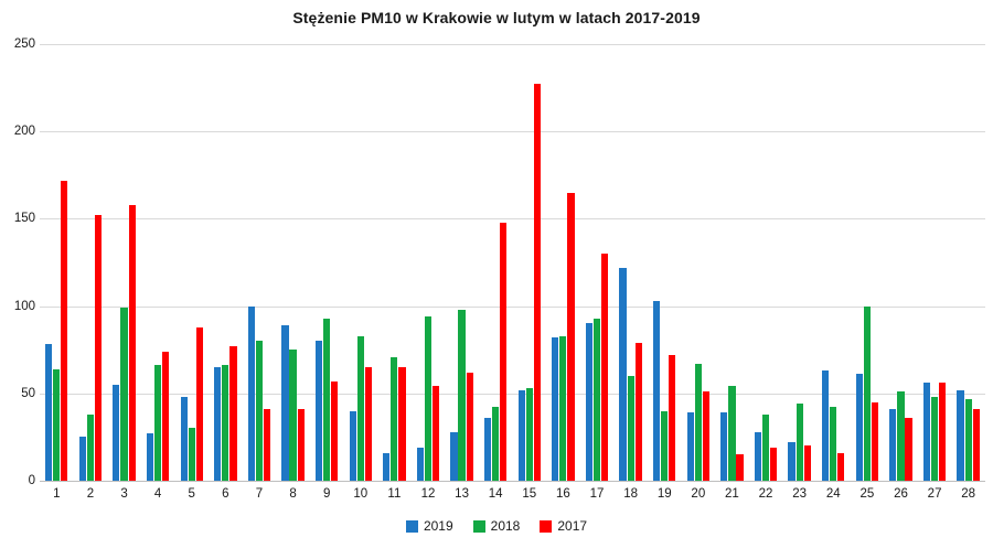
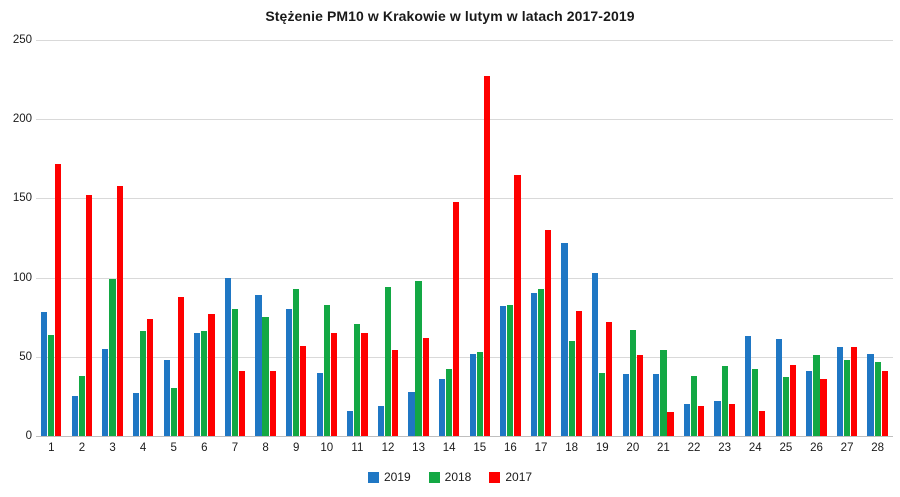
2019/22: 28 -> 20
2018/25: 100 -> 37
